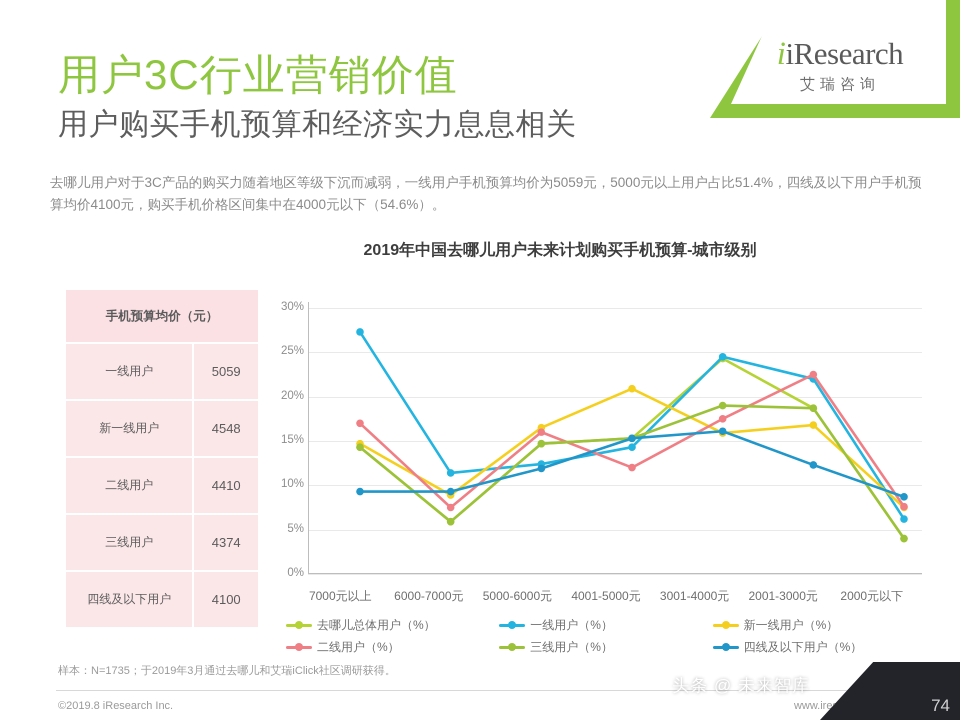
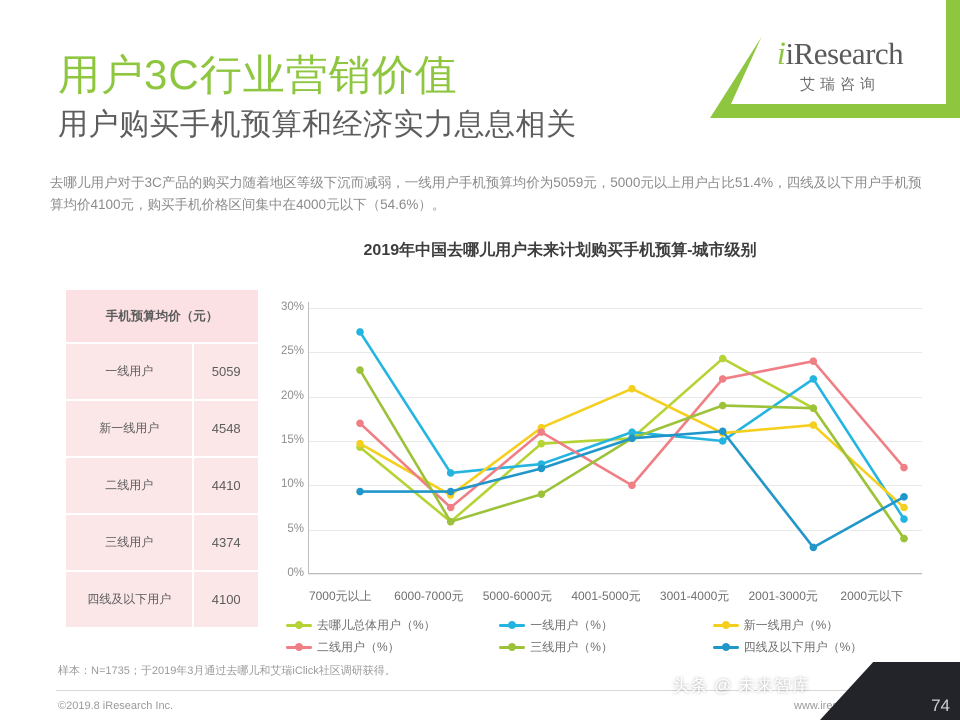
三线用户（%）/7000元以上: 14% -> 23%
三线用户（%）/5000-6000元: 15% -> 9%
一线用户（%）/4001-5000元: 14% -> 16%
二线用户（%）/4001-5000元: 12% -> 10%
一线用户（%）/3001-4000元: 24% -> 15%
二线用户（%）/3001-4000元: 18% -> 22%
二线用户（%）/2001-3000元: 22% -> 24%
四线及以下用户（%）/2001-3000元: 12% -> 3%
二线用户（%）/2000元以下: 8% -> 12%
